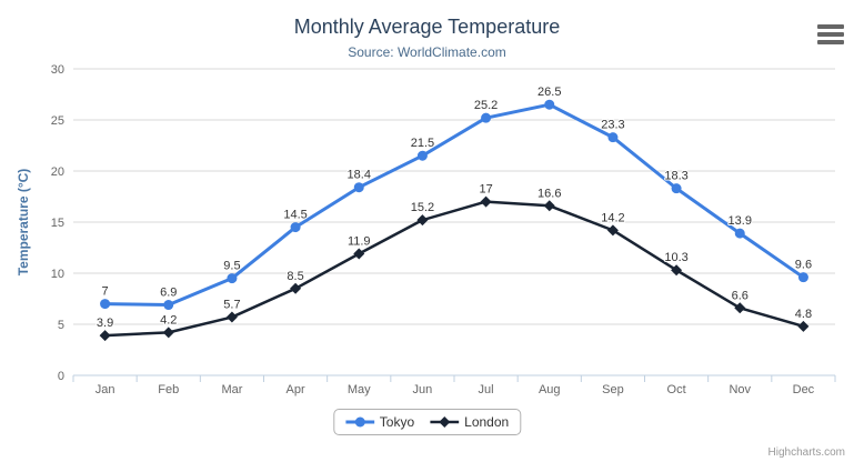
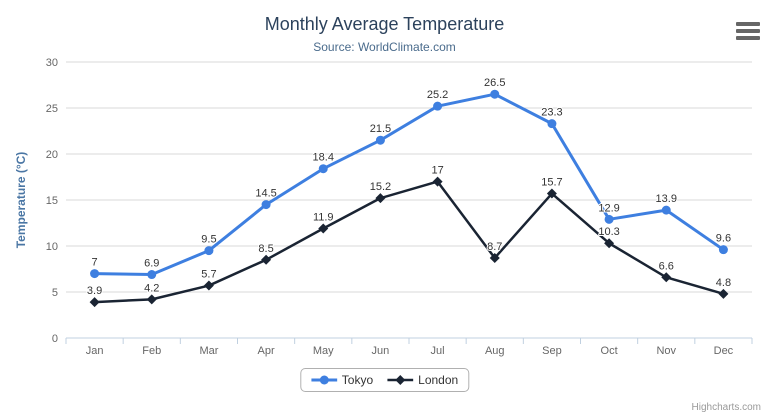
London/Aug: 16.6 -> 8.7
London/Sep: 14.2 -> 15.7
Tokyo/Oct: 18.3 -> 12.9
